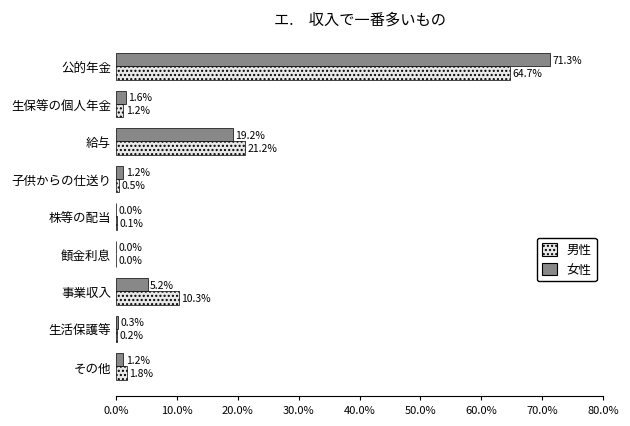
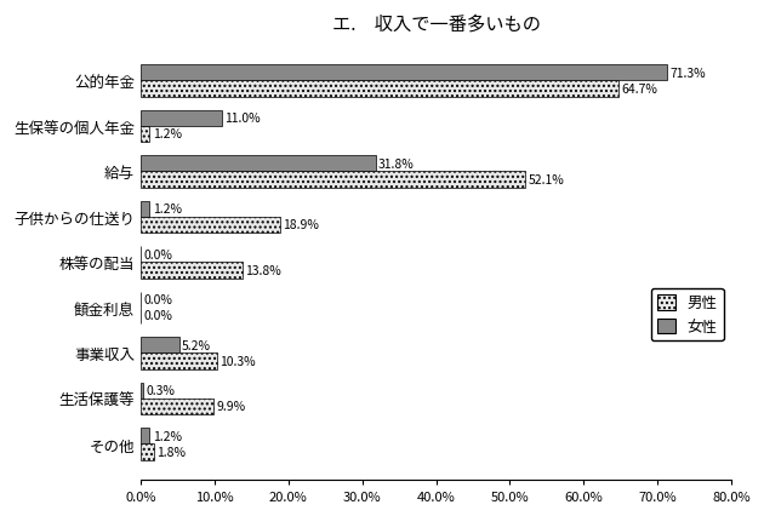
女性/生保等の個人年金: 1.6% -> 11.0%
女性/給与: 19.2% -> 31.8%
男性/給与: 21.2% -> 52.1%
男性/子供からの仕送り: 0.5% -> 18.9%
男性/株等の配当: 0.1% -> 13.8%
男性/生活保護等: 0.2% -> 9.9%
